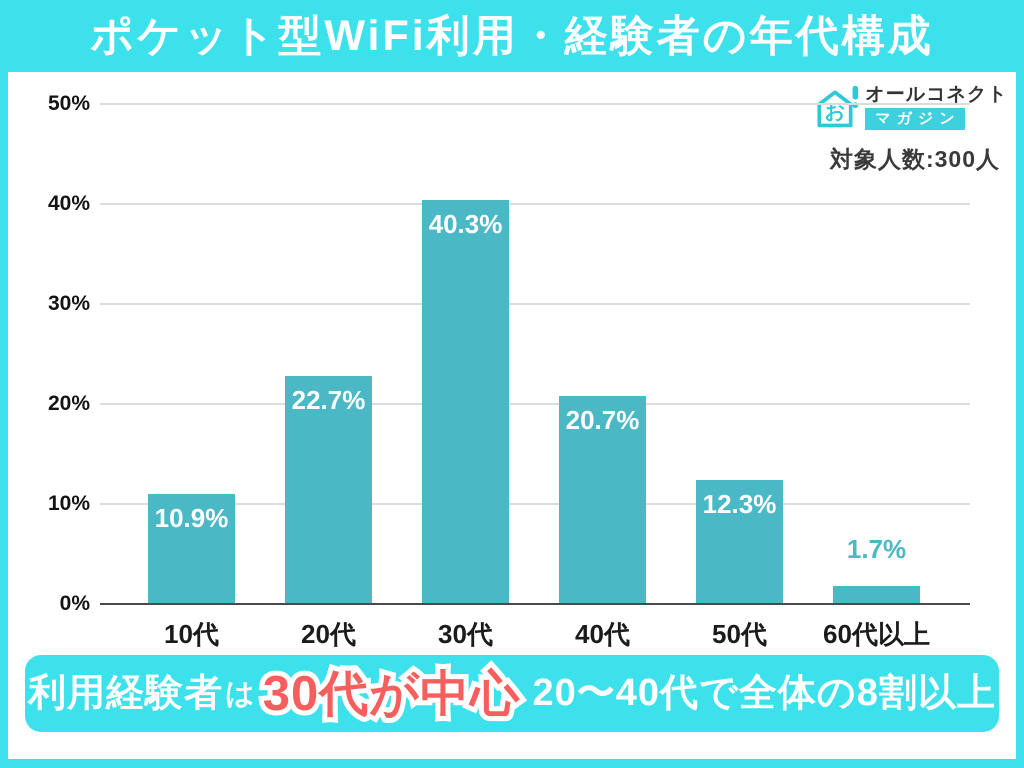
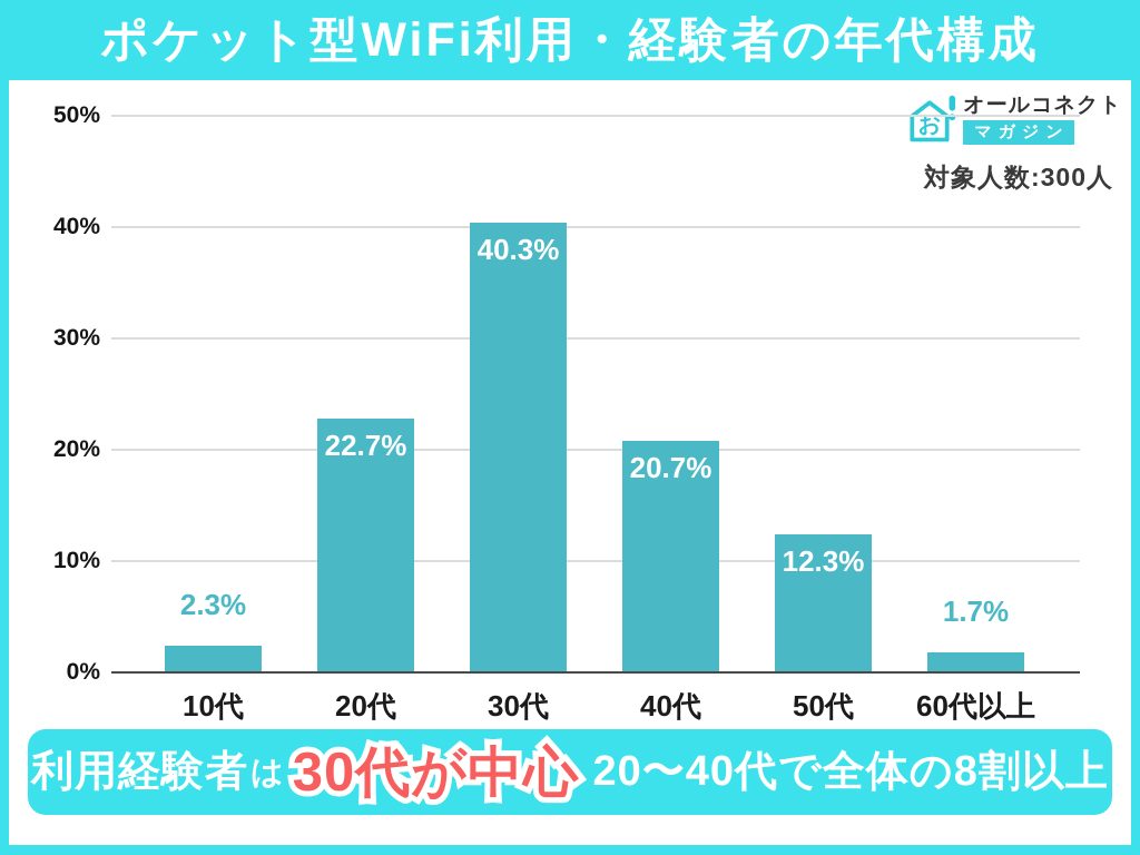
10代: 10.9% -> 2.3%
